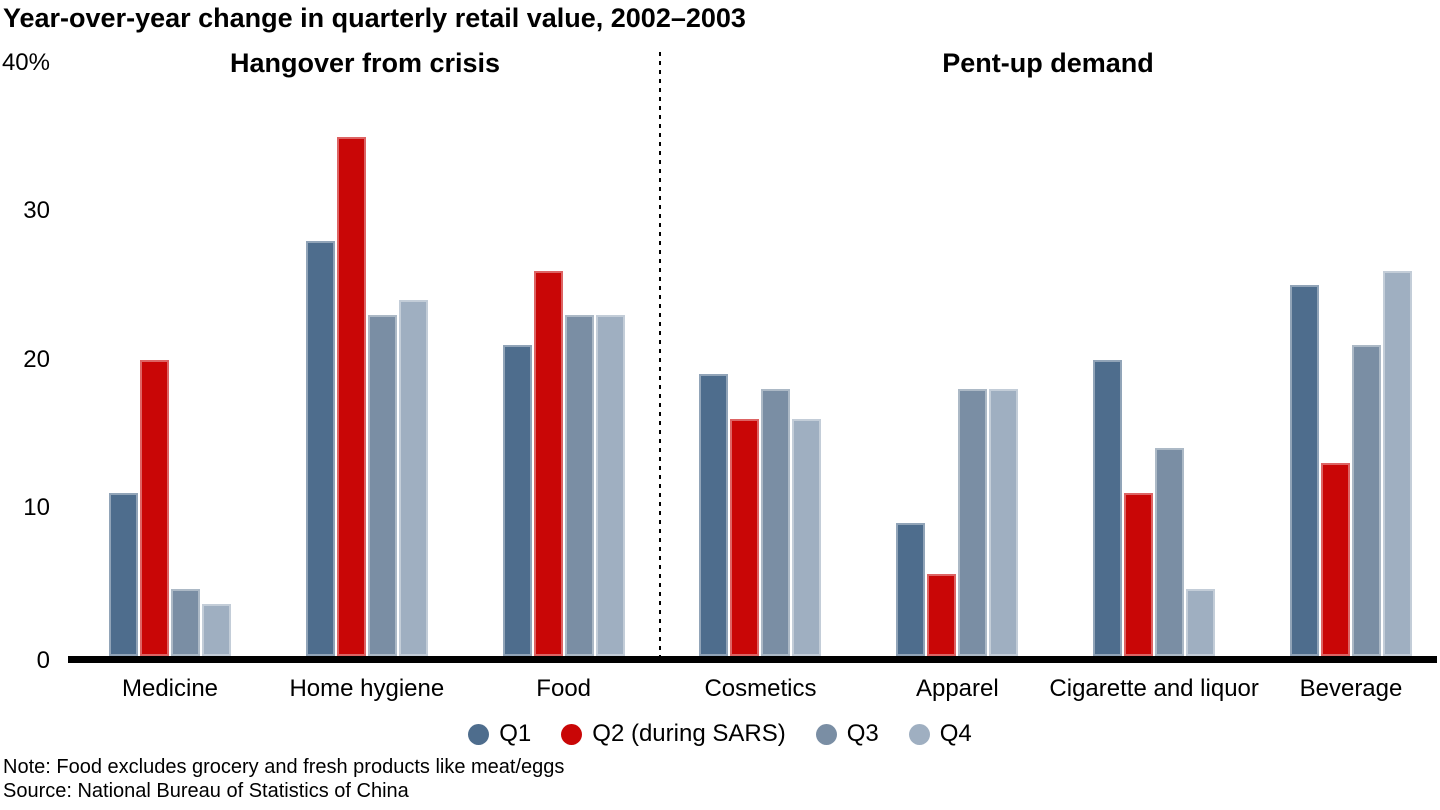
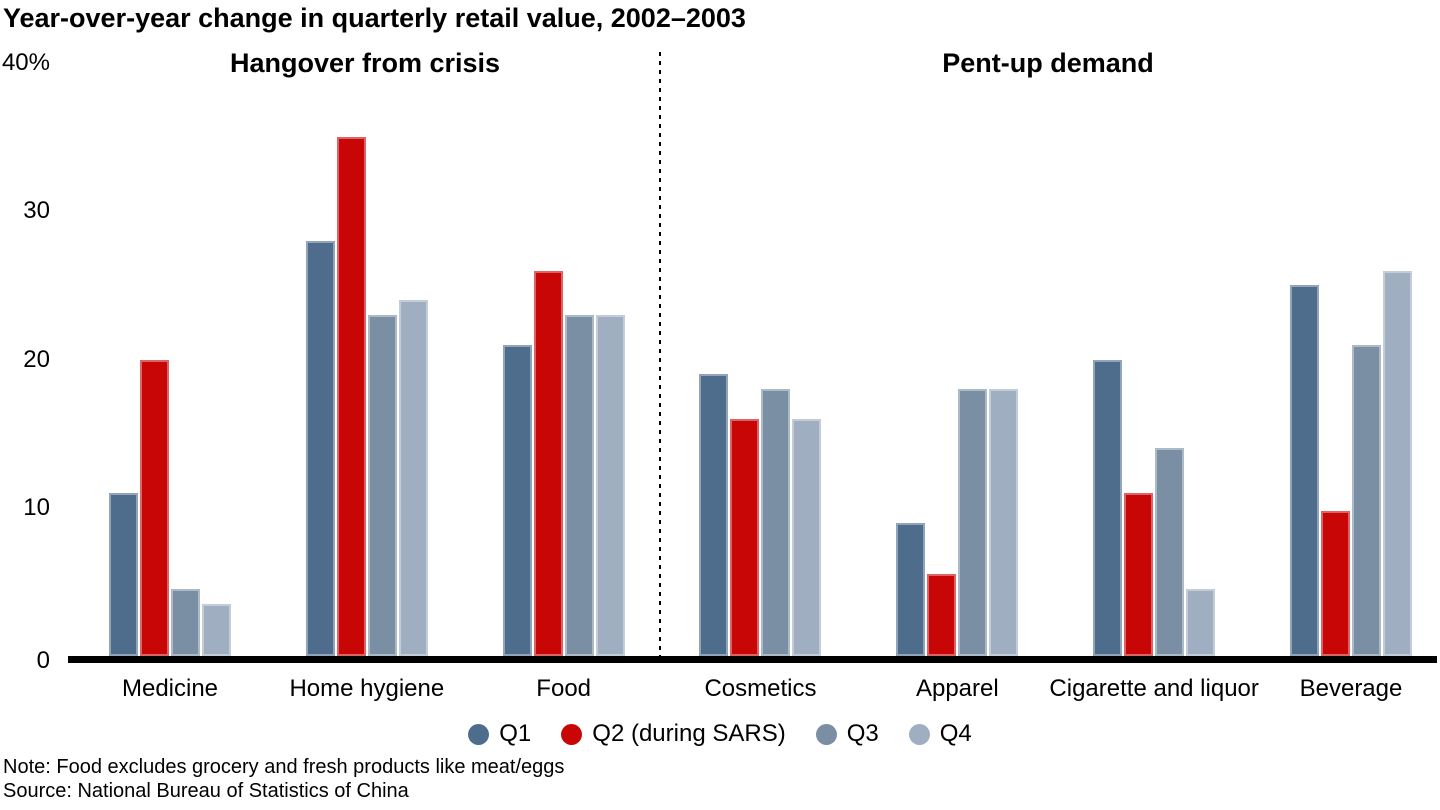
Q2 (during SARS)/Beverage: 13.0% -> 9.8%
